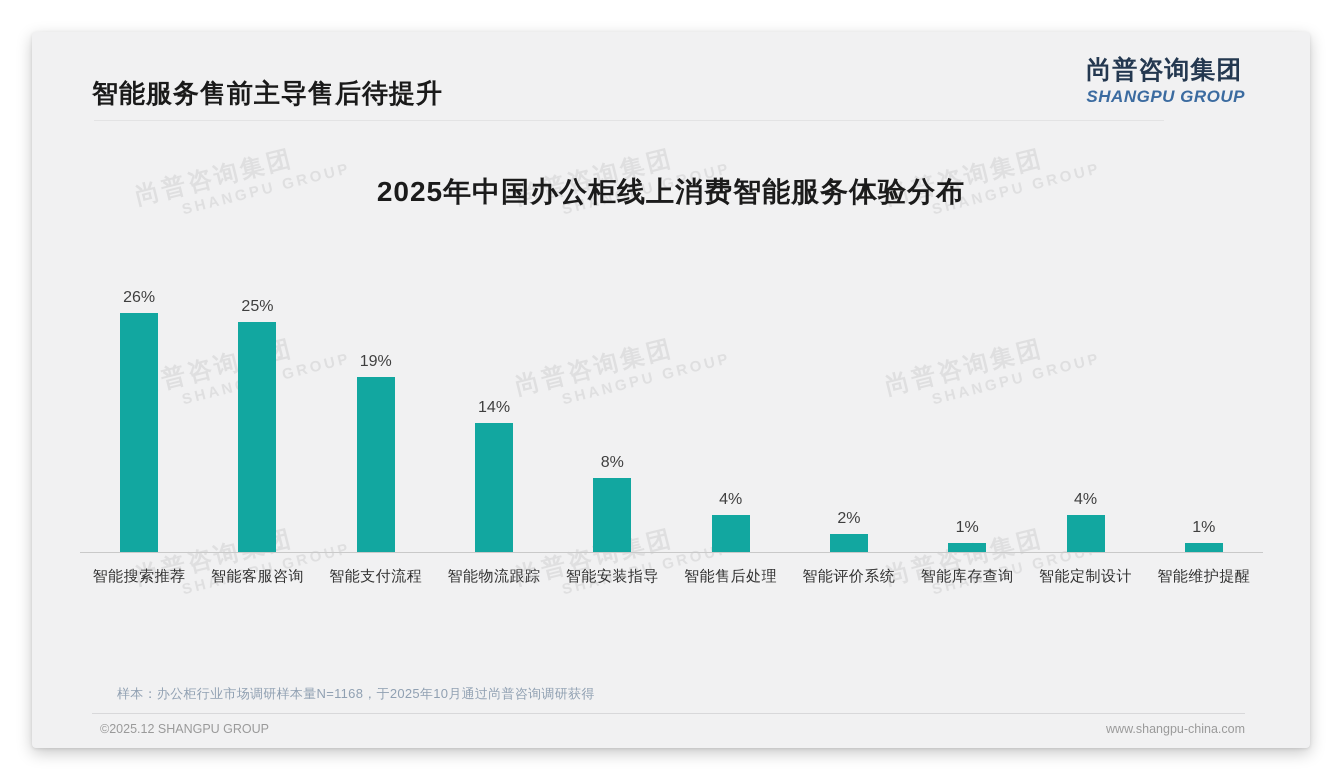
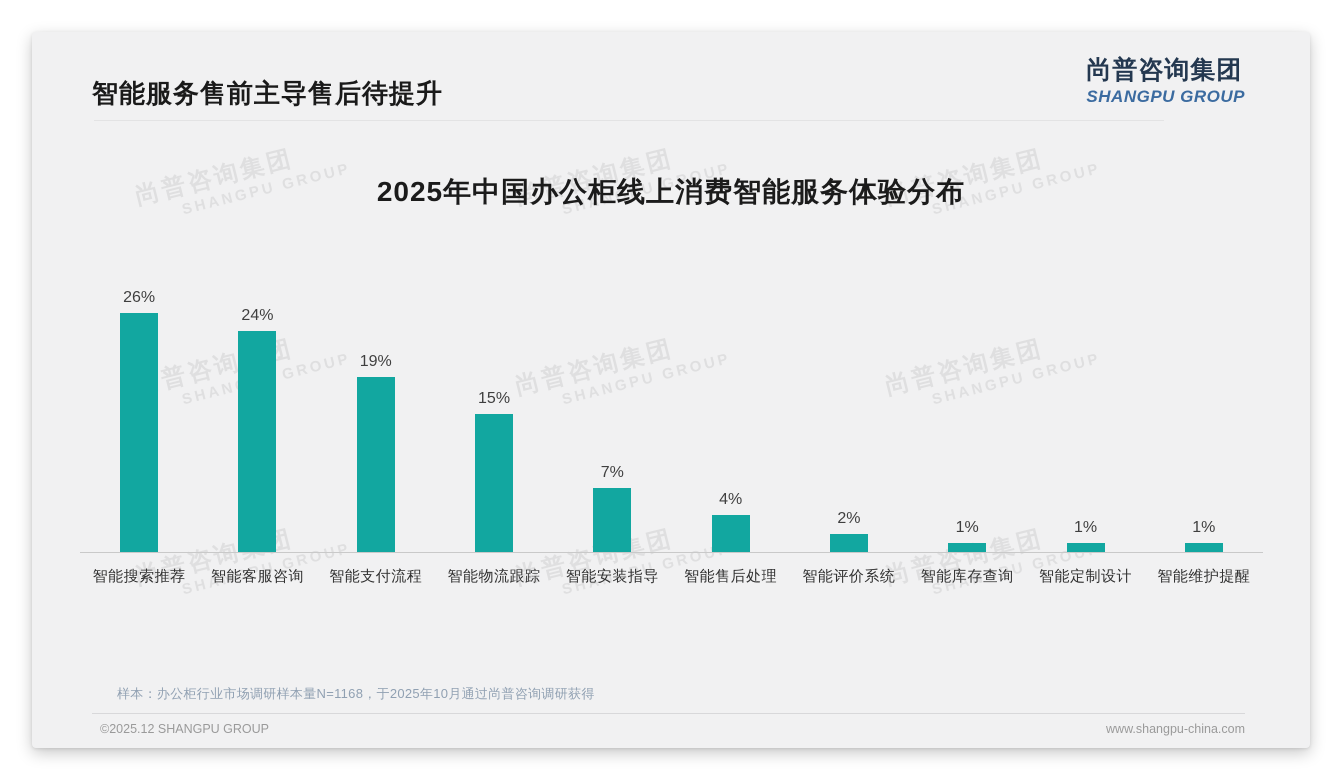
智能客服咨询: 25% -> 24%
智能物流跟踪: 14% -> 15%
智能安装指导: 8% -> 7%
智能定制设计: 4% -> 1%
